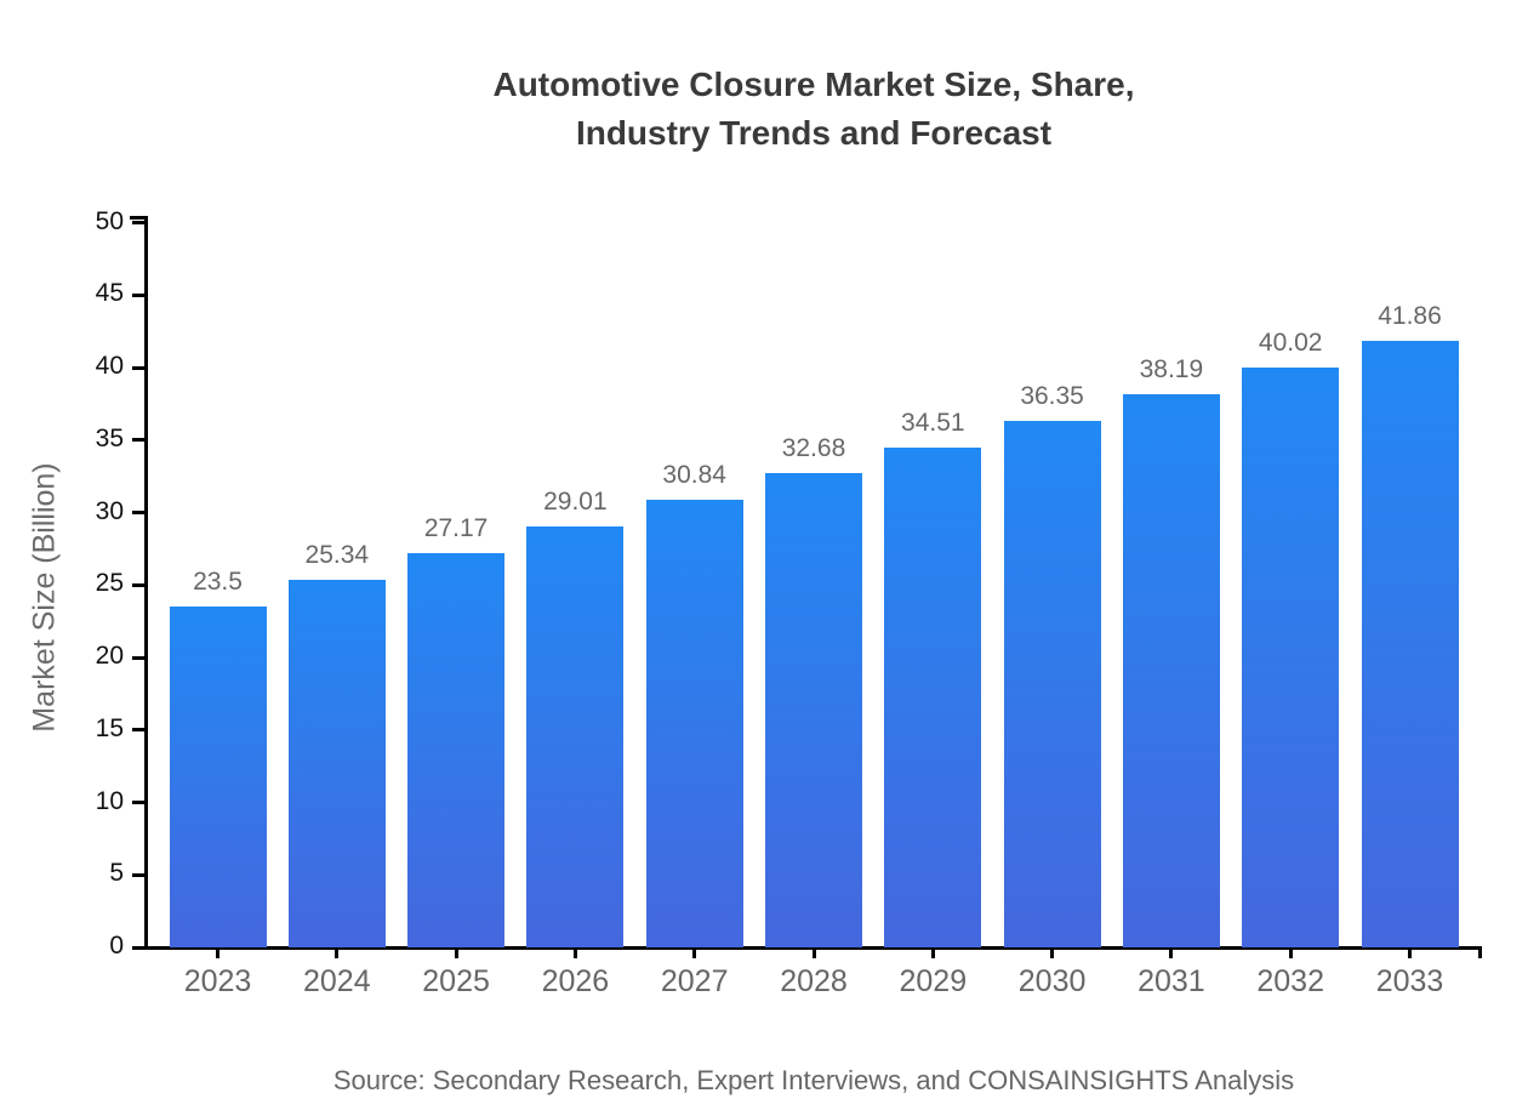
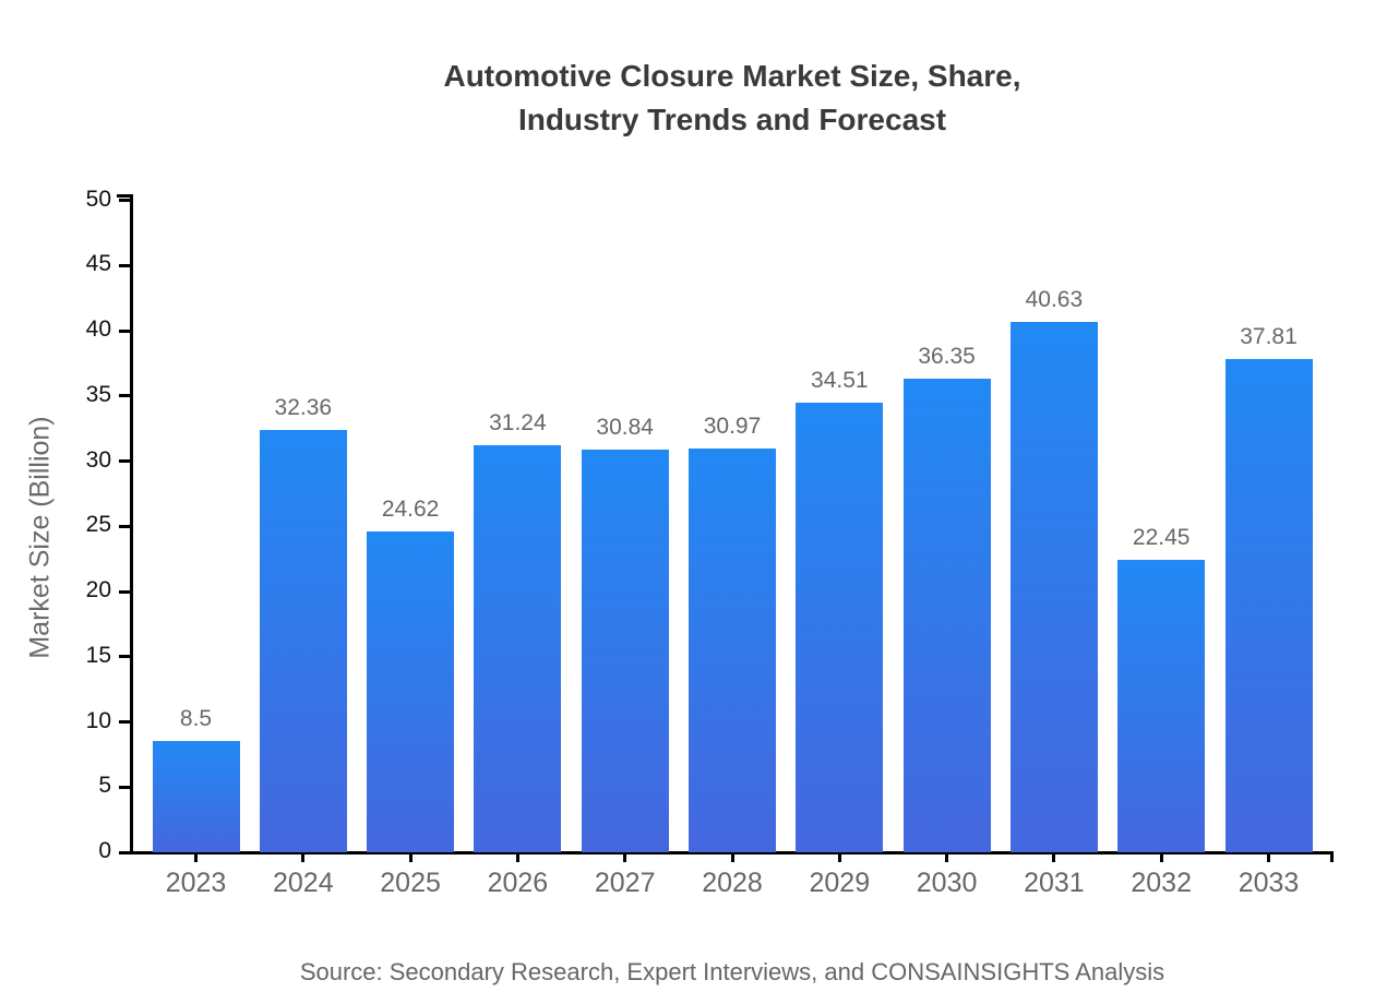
2023: 23.5 -> 8.5
2024: 25.34 -> 32.36
2025: 27.17 -> 24.62
2026: 29.01 -> 31.24
2028: 32.68 -> 30.97
2031: 38.19 -> 40.63
2032: 40.02 -> 22.45
2033: 41.86 -> 37.81
